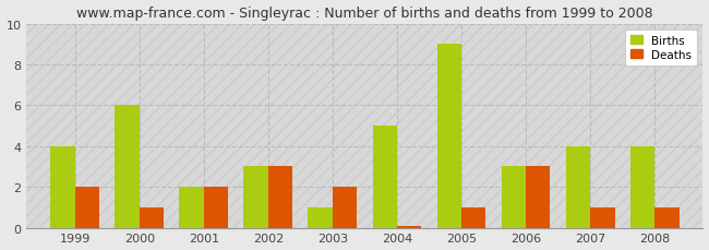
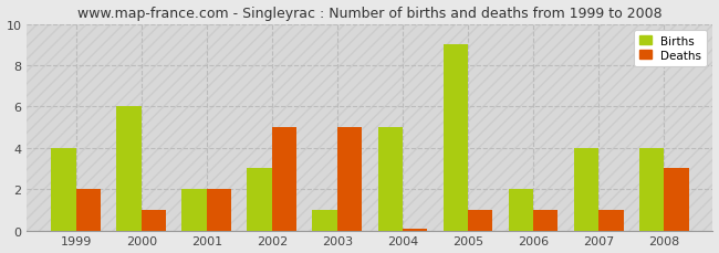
Deaths/2002: 3.0 -> 5.0
Deaths/2003: 2.0 -> 5.0
Births/2006: 3 -> 2
Deaths/2006: 3.0 -> 1.0
Deaths/2008: 1.0 -> 3.0
